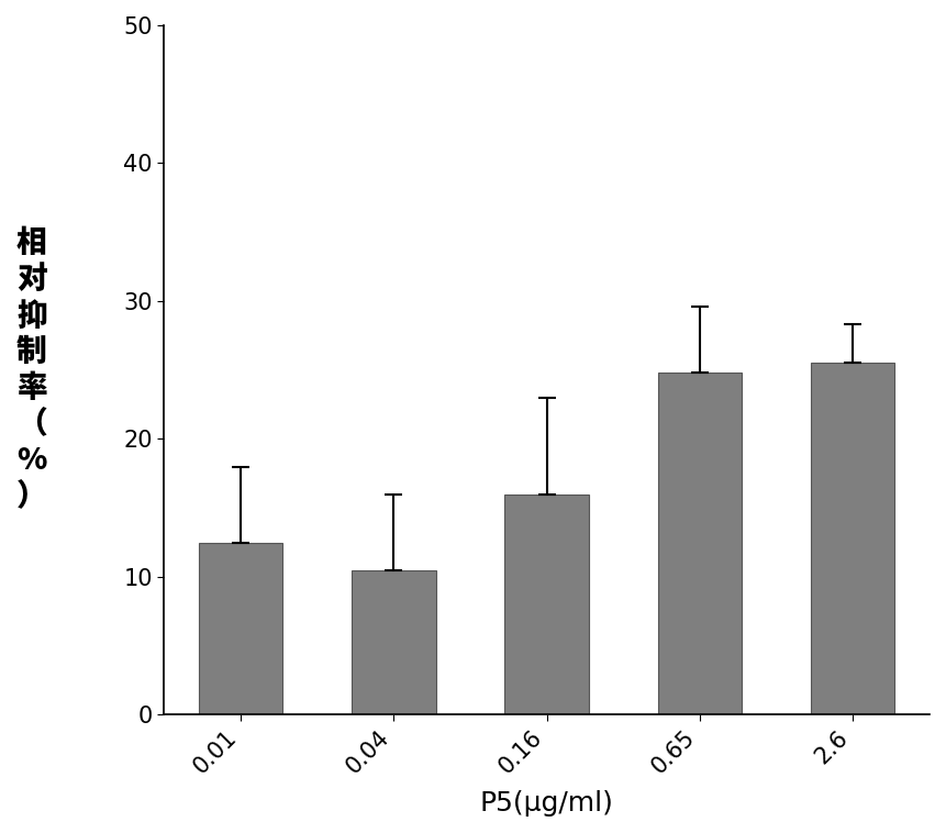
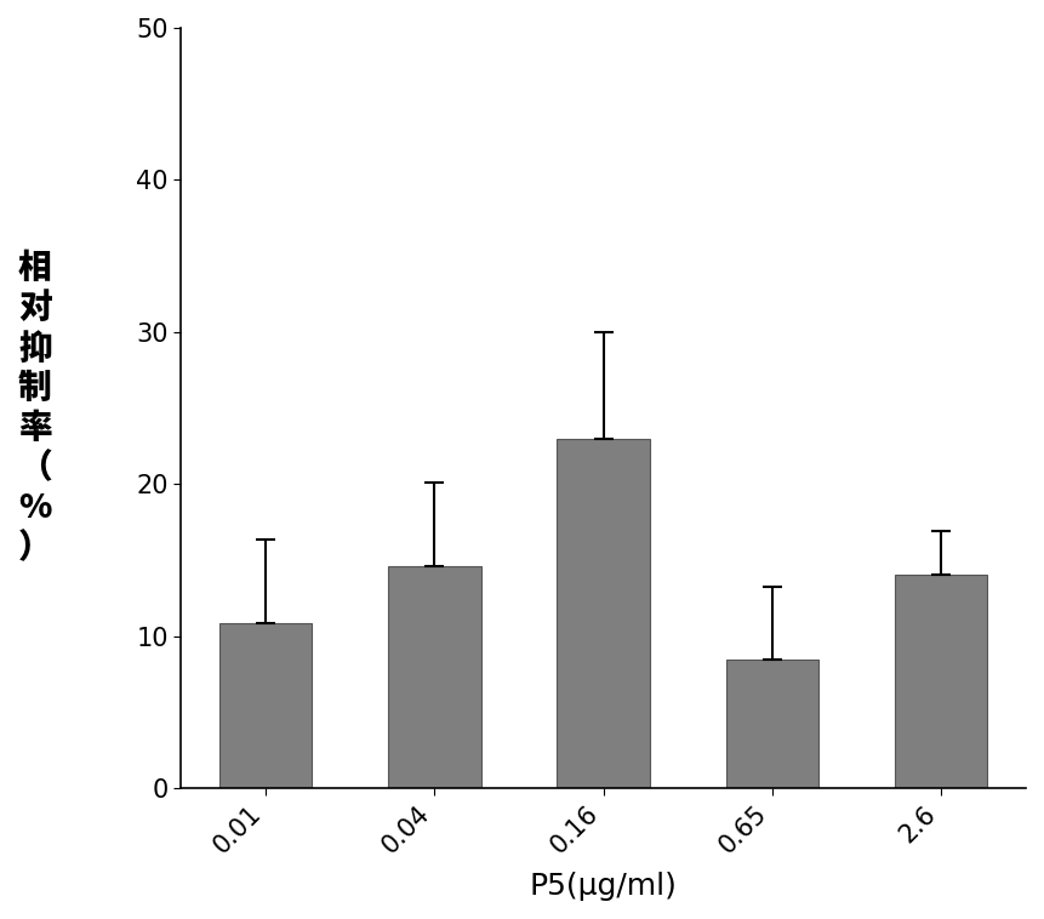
0.01: 12.5 -> 10.9
0.04: 10.5 -> 14.6
0.16: 16.0 -> 23.0
0.65: 24.8 -> 8.5
2.6: 25.5 -> 14.1
